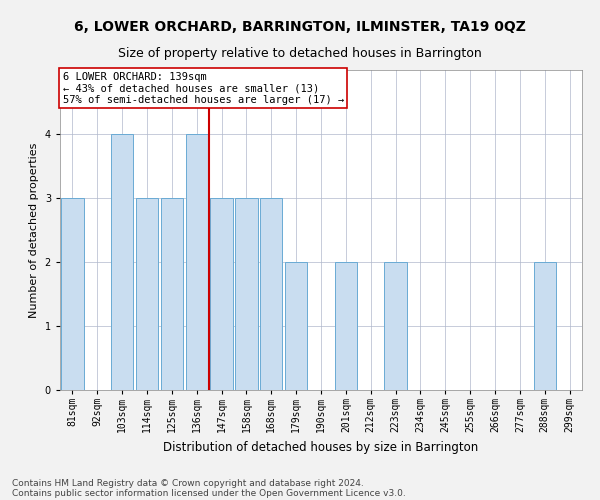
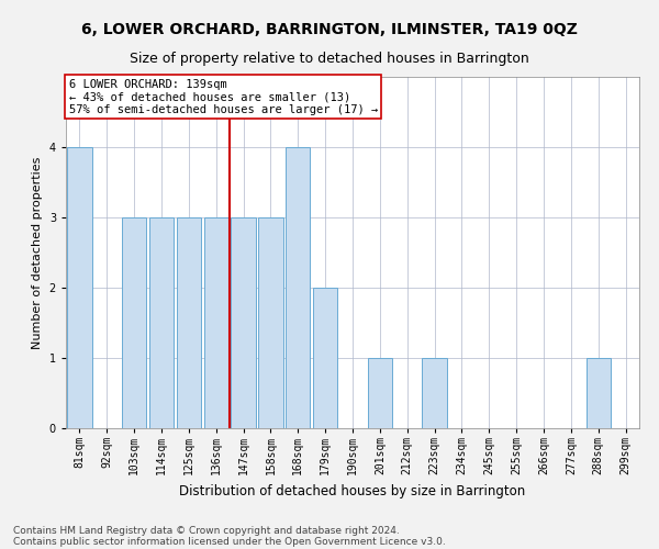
81sqm: 3 -> 4
103sqm: 4 -> 3
136sqm: 4 -> 3
168sqm: 3 -> 4
201sqm: 2 -> 1
223sqm: 2 -> 1
288sqm: 2 -> 1
